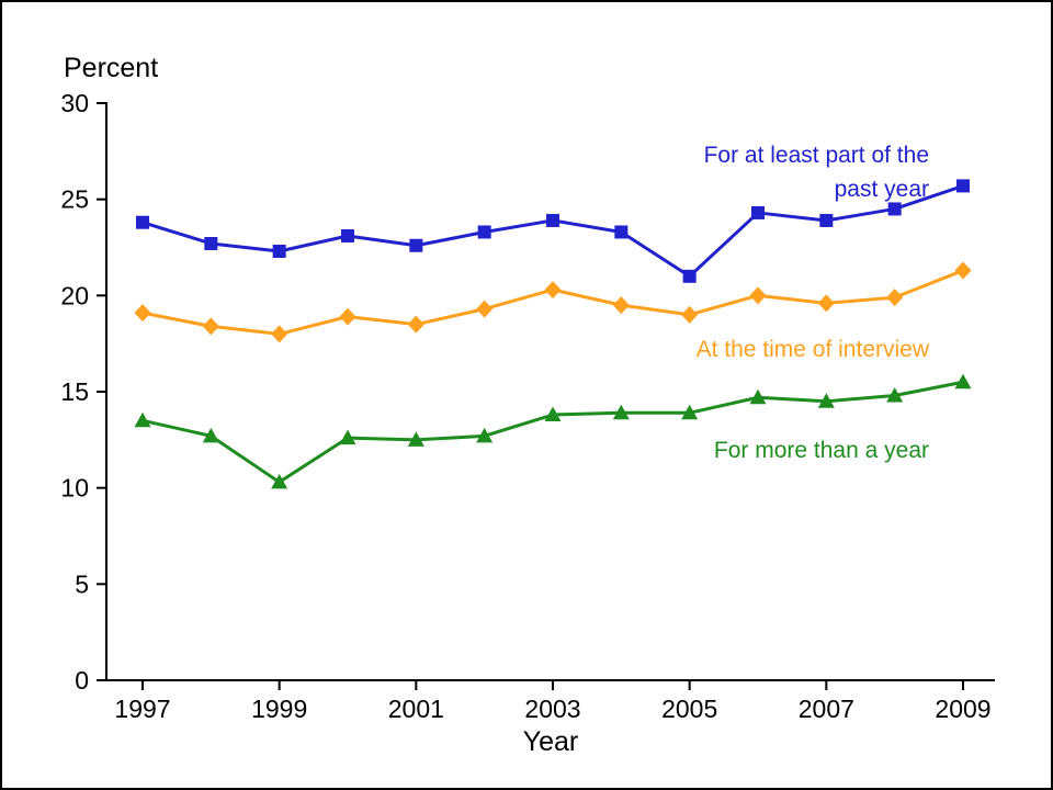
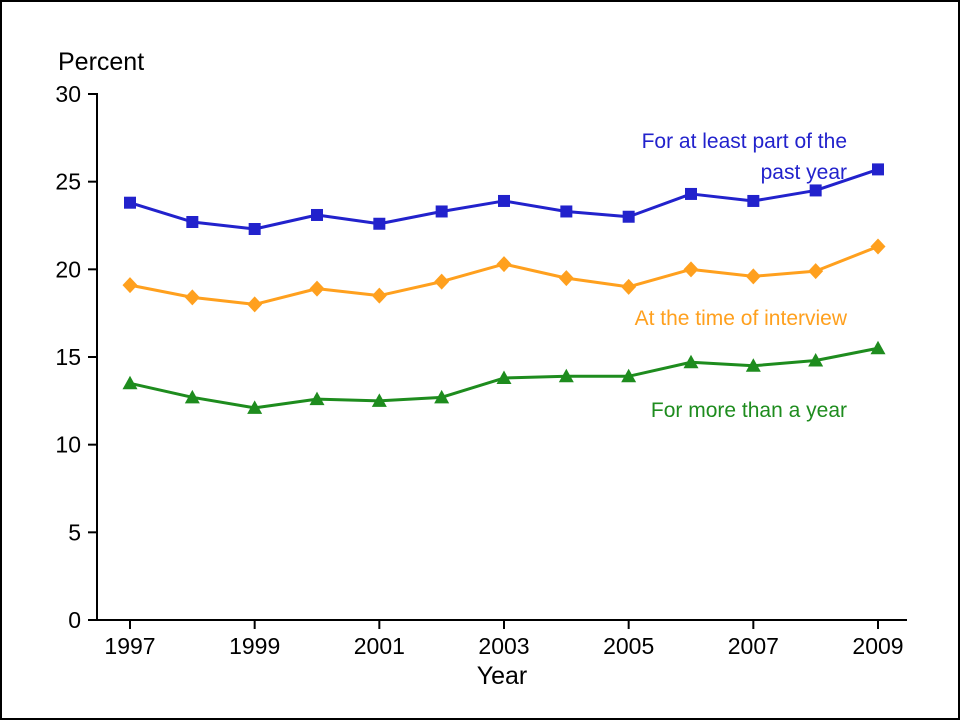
For more than a year/1999: 10.3 -> 12.1
For at least part of the past year/2005: 21.0 -> 23.0
